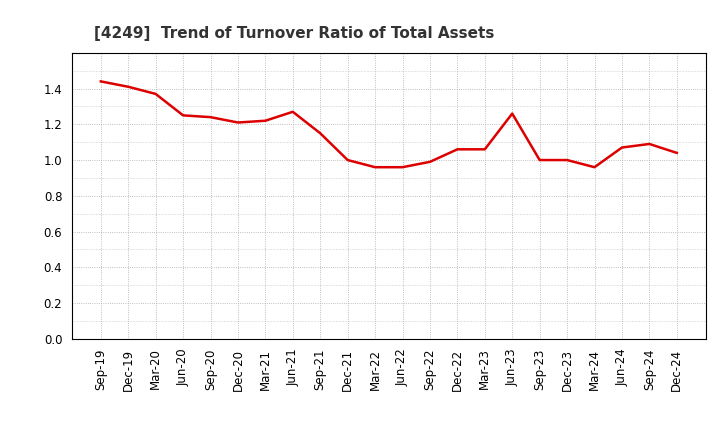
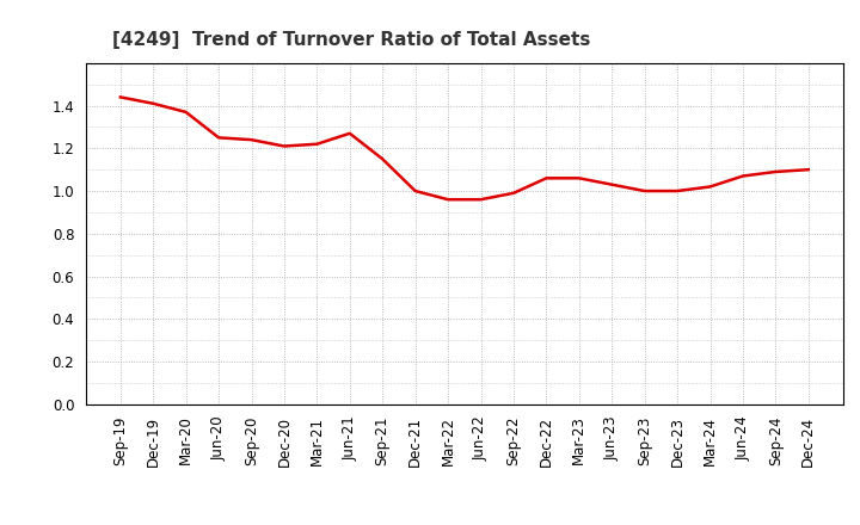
Jun-23: 1.26 -> 1.03
Mar-24: 0.96 -> 1.02
Dec-24: 1.04 -> 1.10
